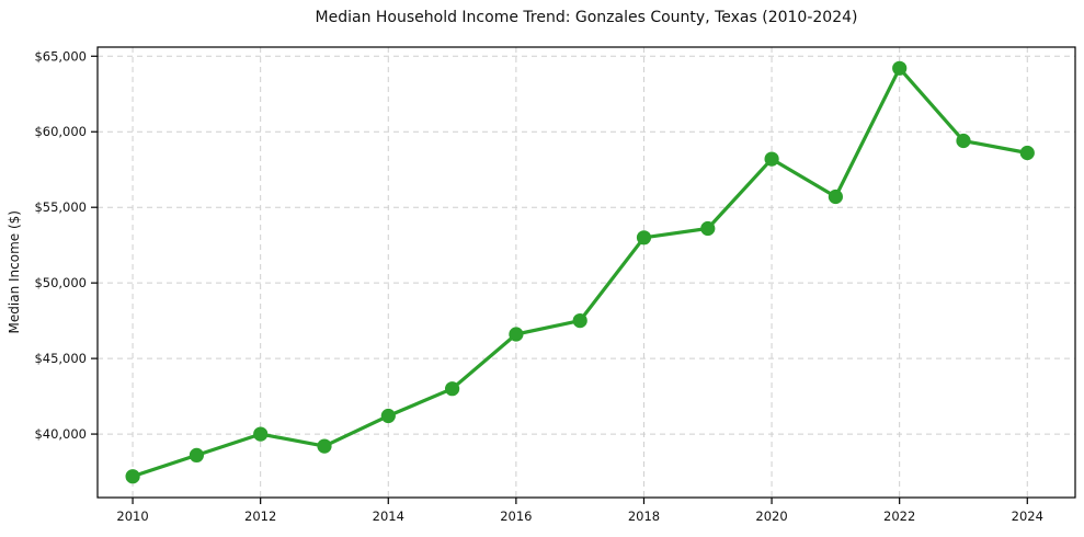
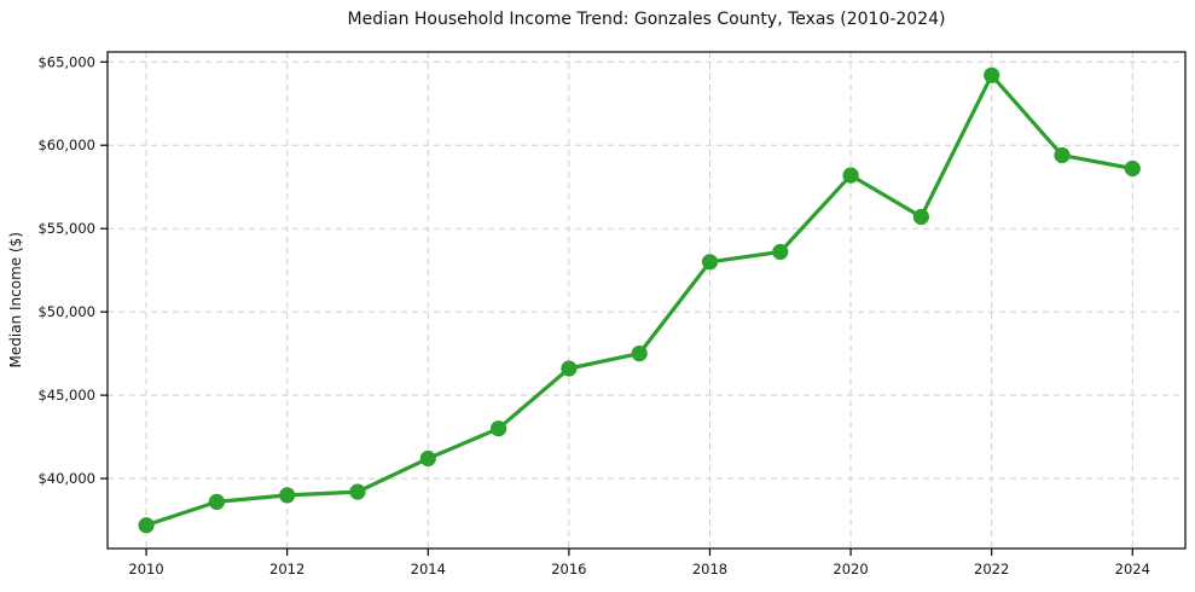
2012: $40000 -> $39000
